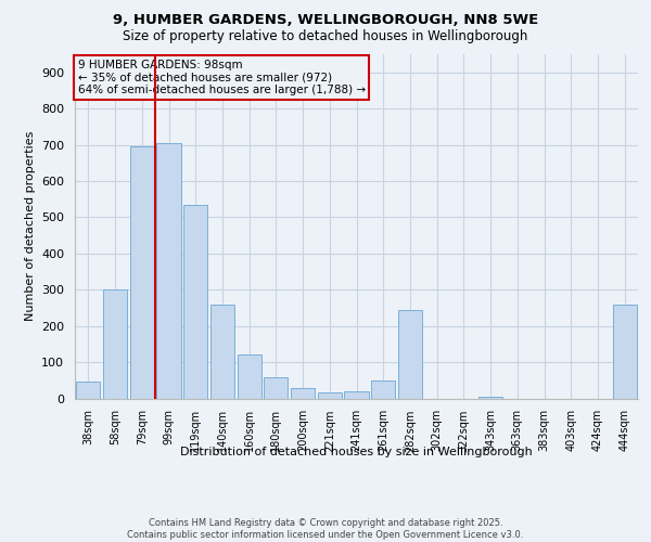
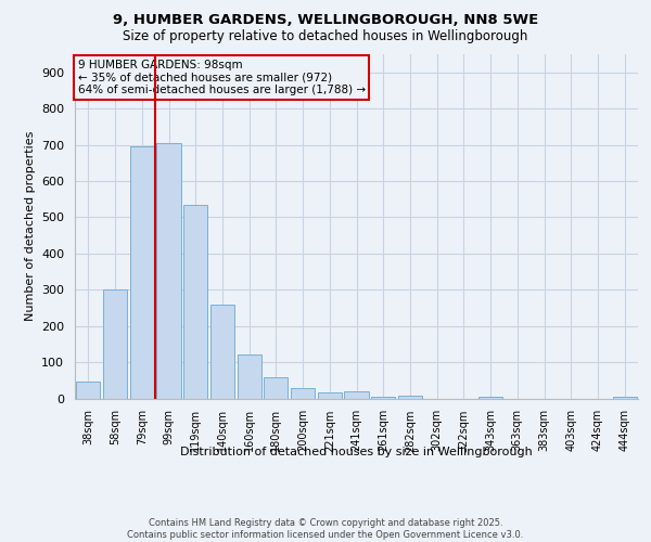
261sqm: 50 -> 5
282sqm: 245 -> 8
444sqm: 260 -> 5
